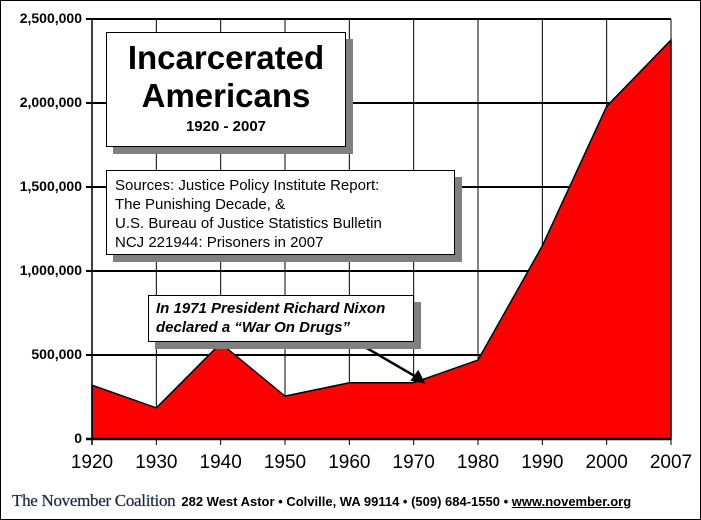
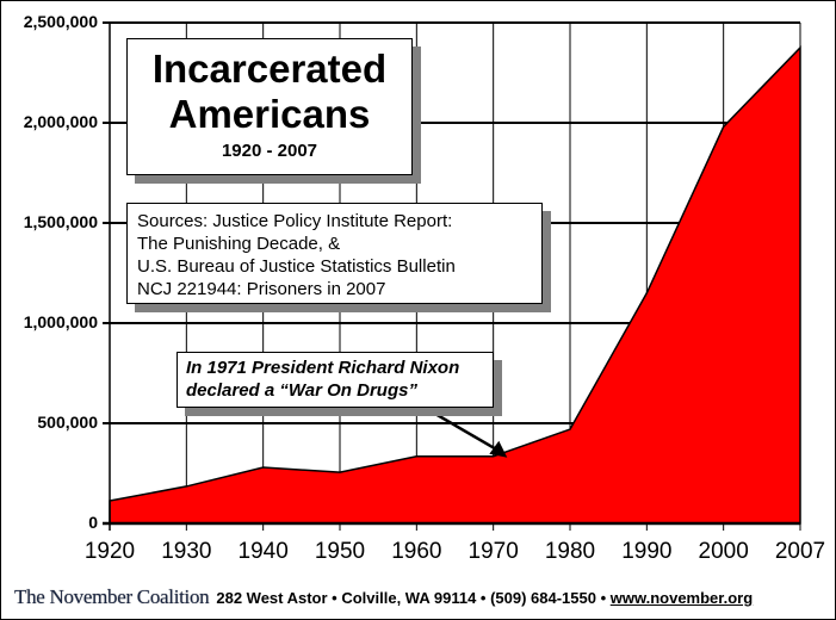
1920: 320000 -> 110000
1940: 570000 -> 280000
